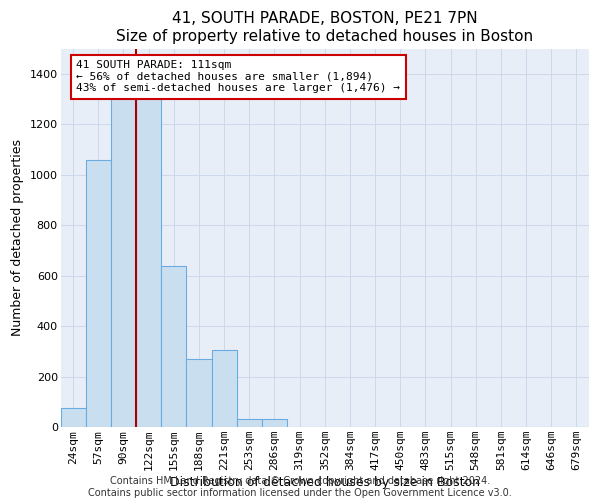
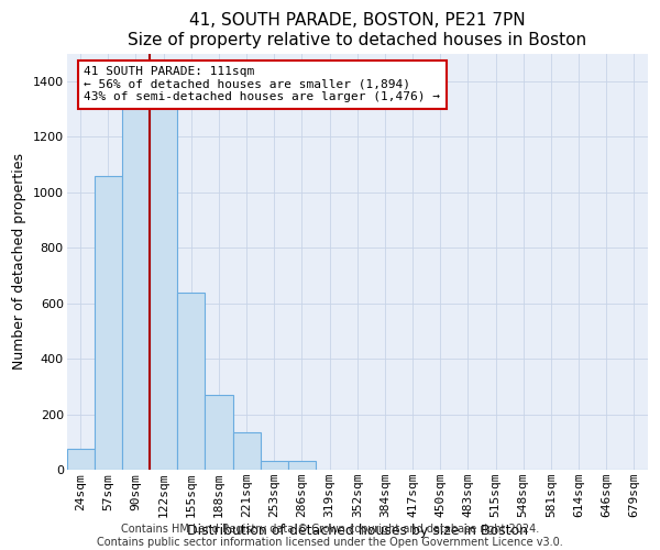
221sqm: 305 -> 135
